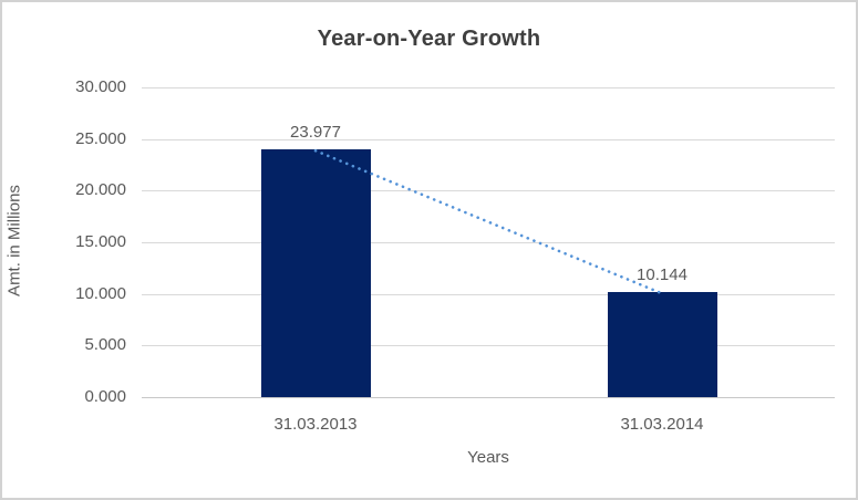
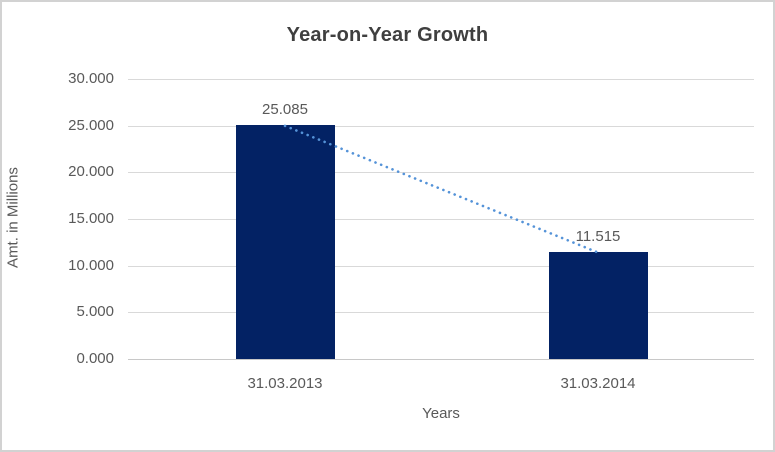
31.03.2013: 23.977 -> 25.085
31.03.2014: 10.144 -> 11.515
